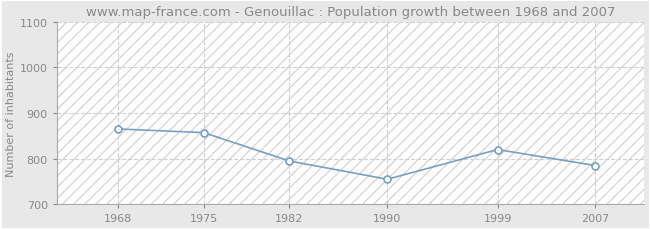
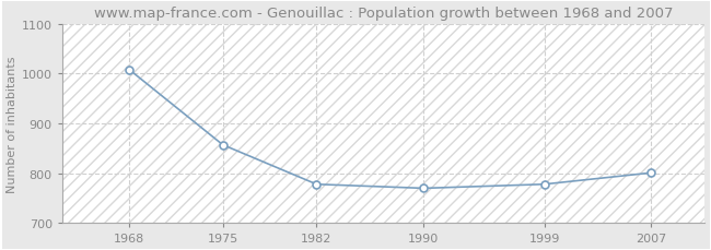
1968: 865 -> 1008
1982: 795 -> 778
1990: 755 -> 770
1999: 820 -> 778
2007: 785 -> 801
